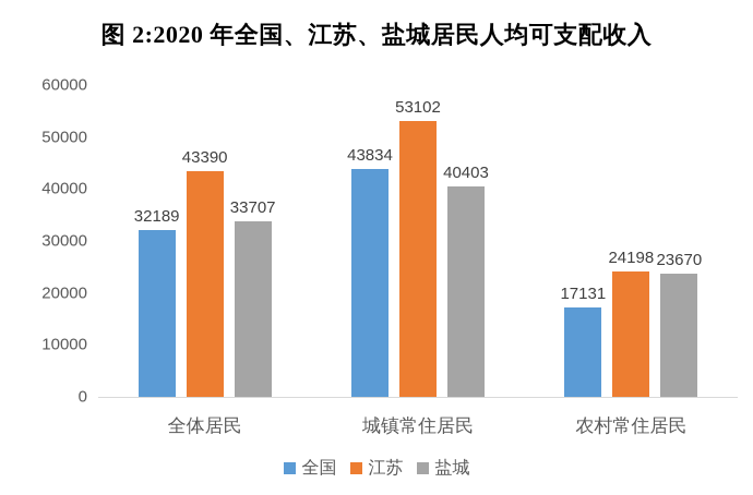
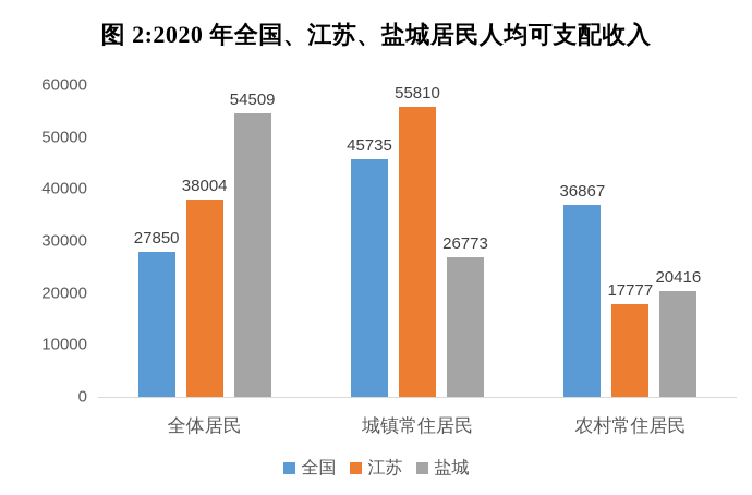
全国/全体居民: 32189 -> 27850
江苏/全体居民: 43390 -> 38004
盐城/全体居民: 33707 -> 54509
全国/城镇常住居民: 43834 -> 45735
江苏/城镇常住居民: 53102 -> 55810
盐城/城镇常住居民: 40403 -> 26773
全国/农村常住居民: 17131 -> 36867
江苏/农村常住居民: 24198 -> 17777
盐城/农村常住居民: 23670 -> 20416
